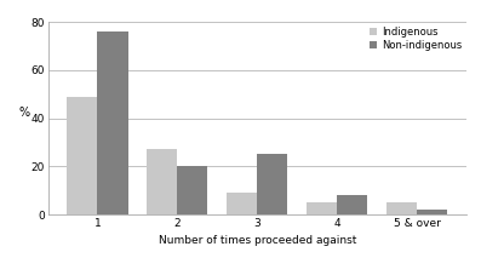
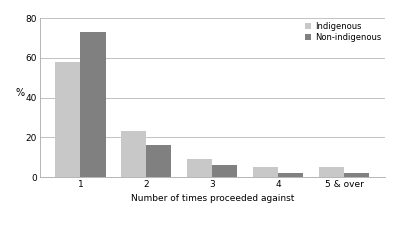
Indigenous/1: 49 -> 58
Non-indigenous/1: 76 -> 73
Indigenous/2: 27 -> 23
Non-indigenous/2: 20 -> 16
Non-indigenous/3: 25 -> 6
Non-indigenous/4: 8 -> 2
